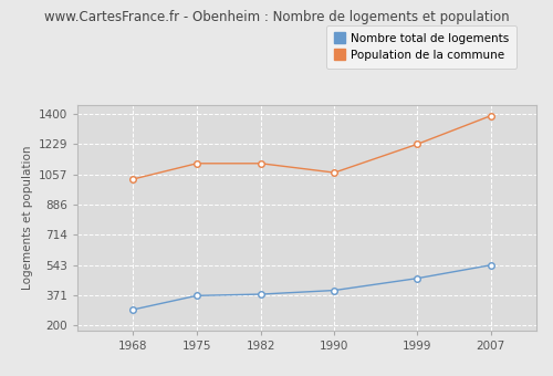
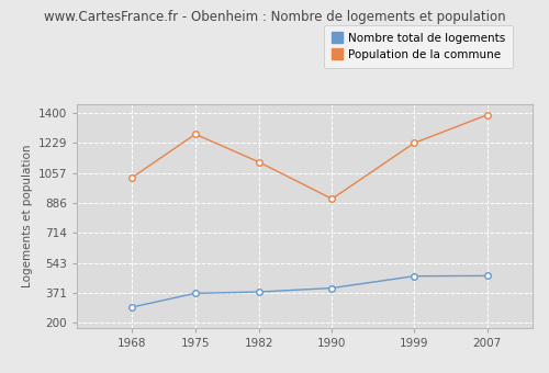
Population de la commune/1975: 1120 -> 1280
Population de la commune/1990: 1070 -> 910
Nombre total de logements/2007: 540 -> 470
